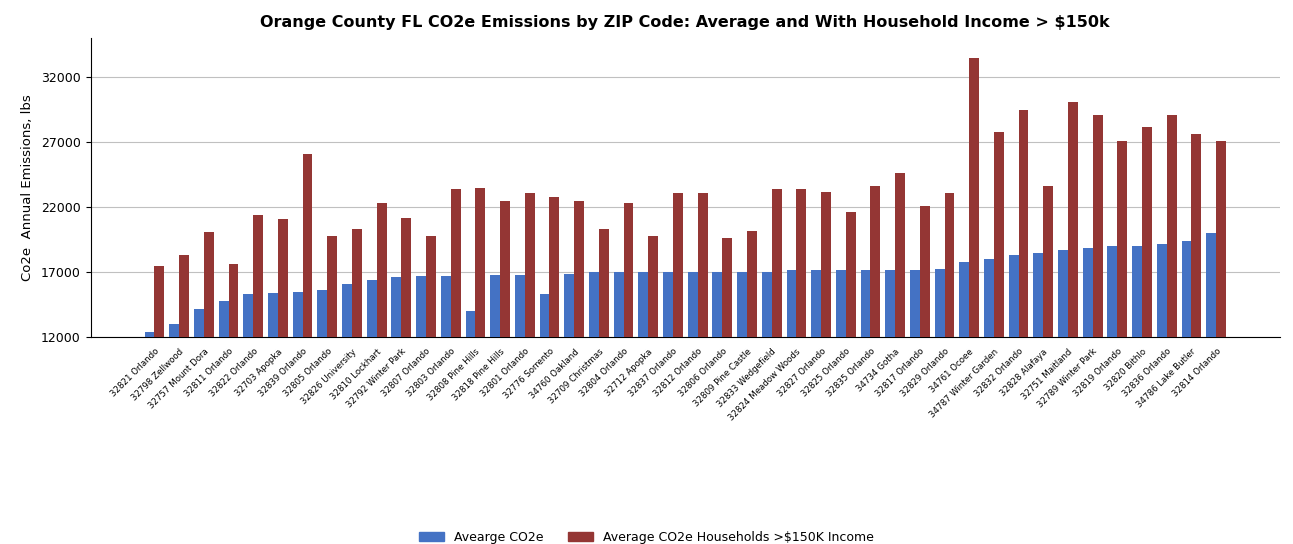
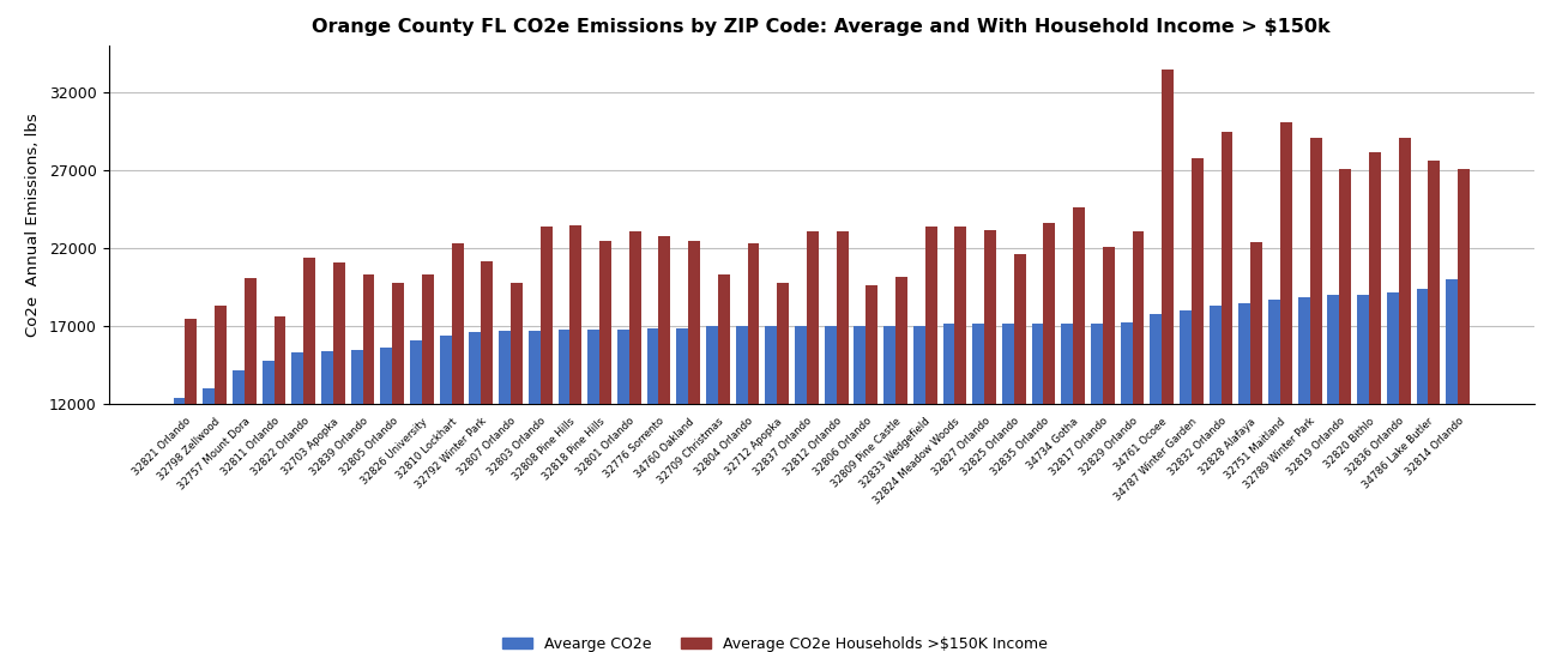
Average CO2e Households >$150K Income/32839 Orlando: 26100 -> 20300
Avearge CO2e/32808 Pine Hills: 14000 -> 16800
Avearge CO2e/32776 Sorrento: 15300 -> 16800
Average CO2e Households >$150K Income/32828 Alafaya: 23600 -> 22400
